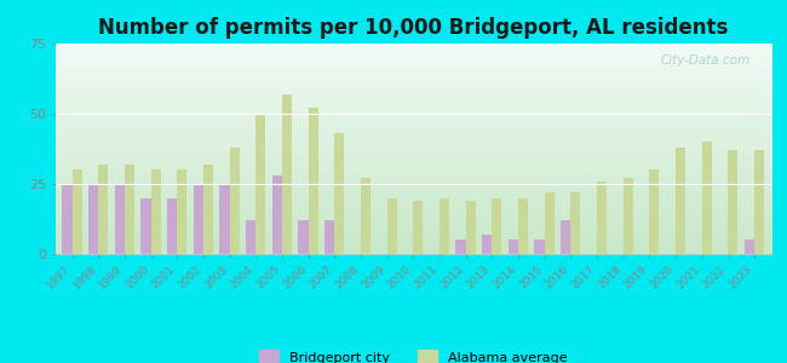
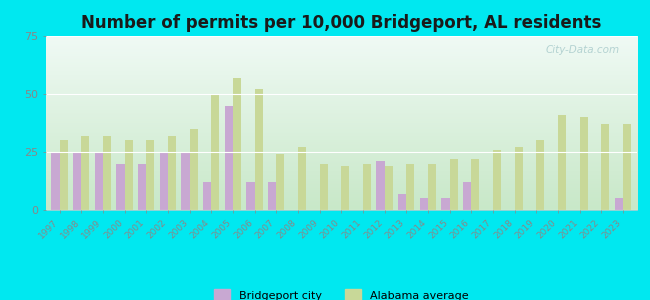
Alabama average/2003: 38 -> 35
Bridgeport city/2005: 28 -> 45
Alabama average/2007: 43 -> 24
Bridgeport city/2012: 5 -> 21
Alabama average/2020: 38 -> 41
